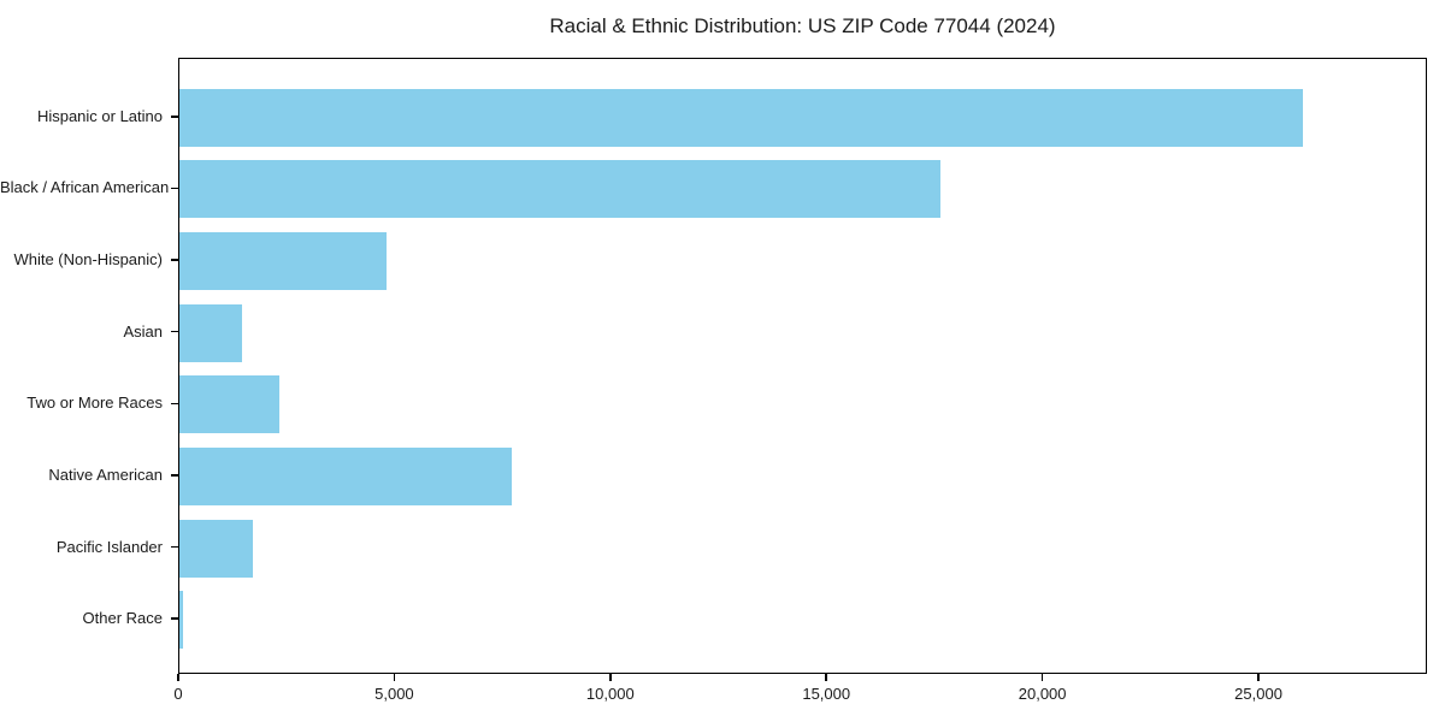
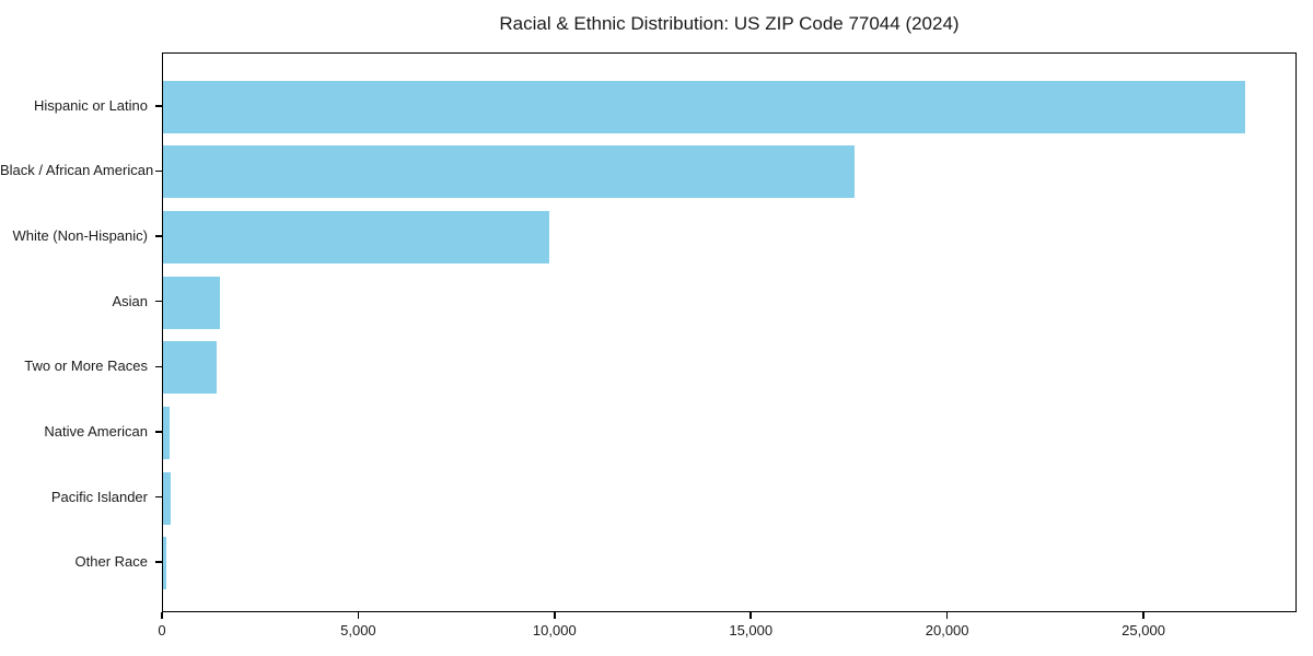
Hispanic or Latino: 26000 -> 27600
White (Non-Hispanic): 4800 -> 9800
Two or More Races: 2300 -> 1400
Native American: 7700 -> 200
Pacific Islander: 1700 -> 200
